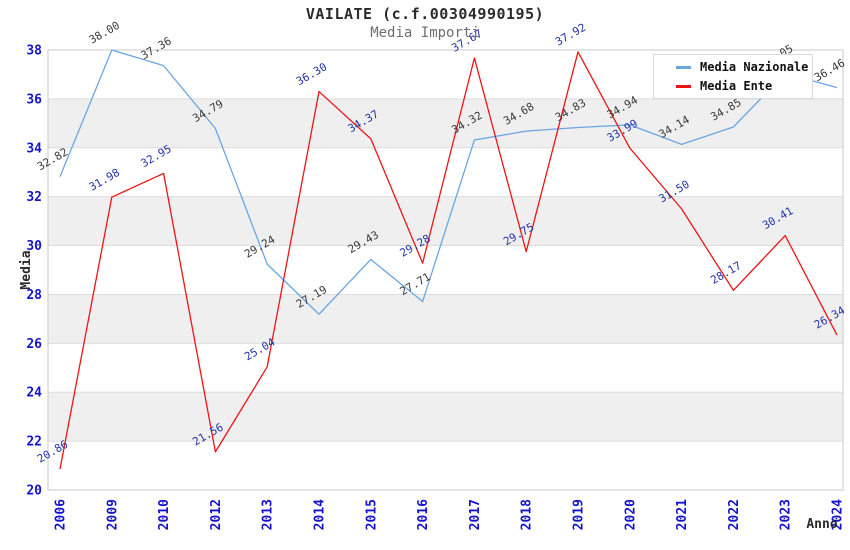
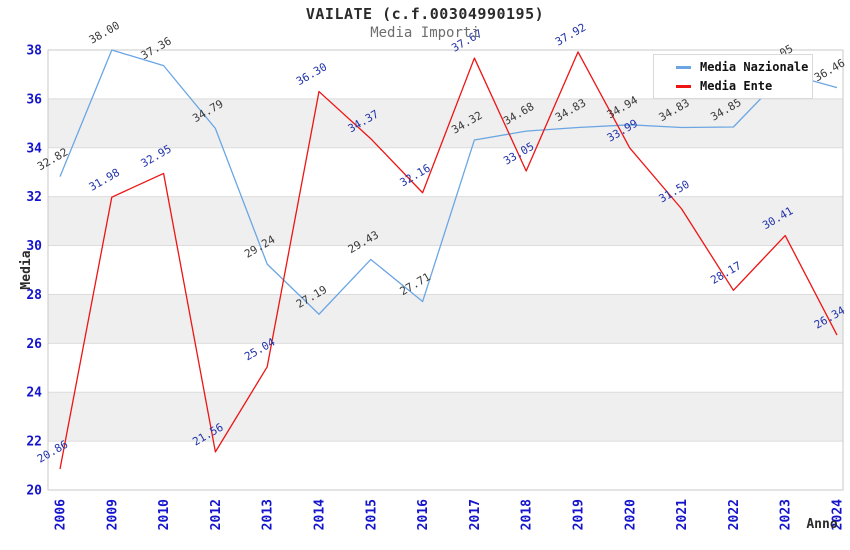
Media Ente/2016: 29.28 -> 32.16
Media Ente/2018: 29.75 -> 33.05
Media Nazionale/2021: 34.14 -> 34.83
